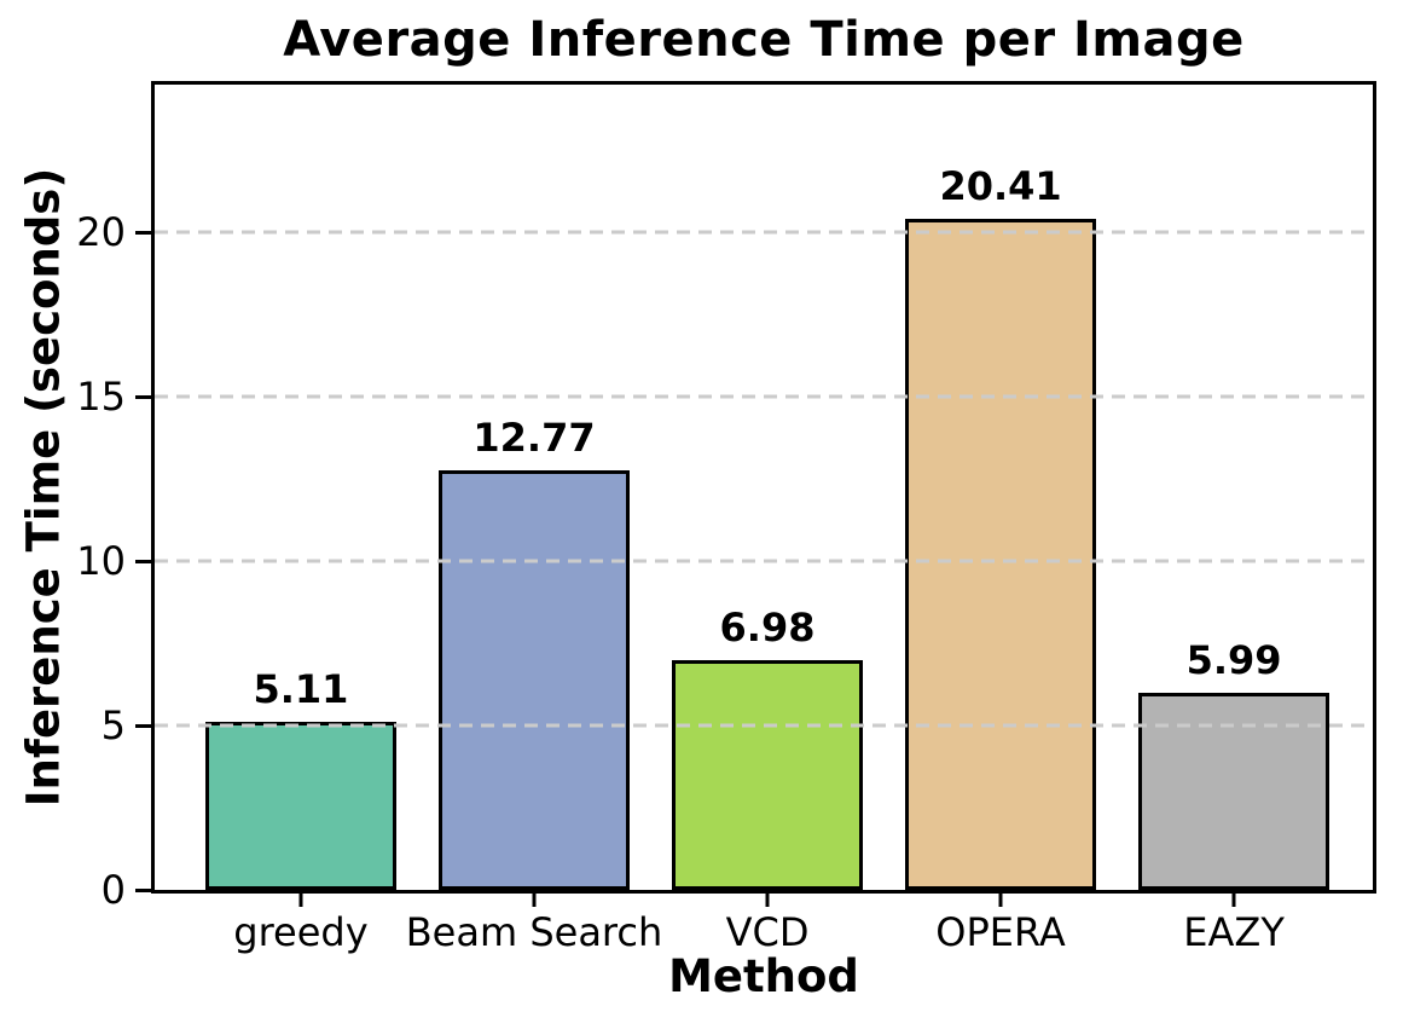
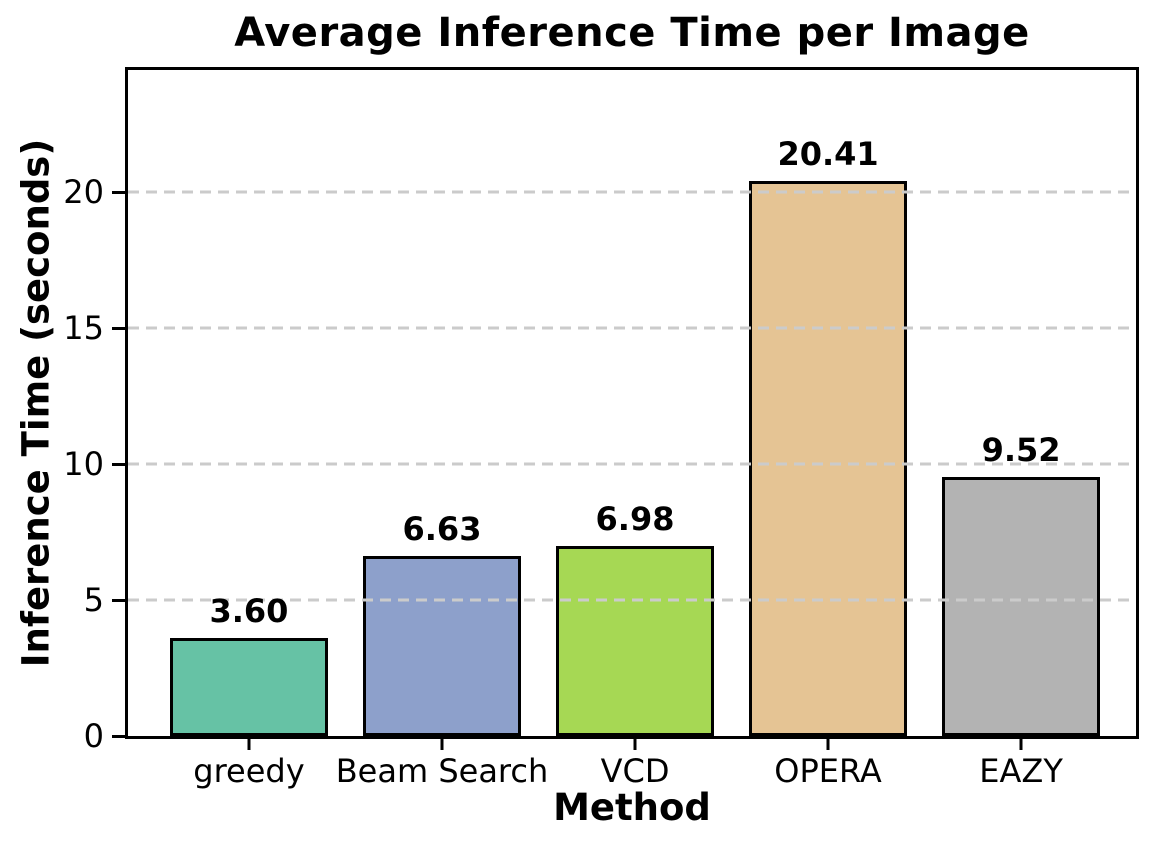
greedy: 5.11 -> 3.60
Beam Search: 12.77 -> 6.63
EAZY: 5.99 -> 9.52
